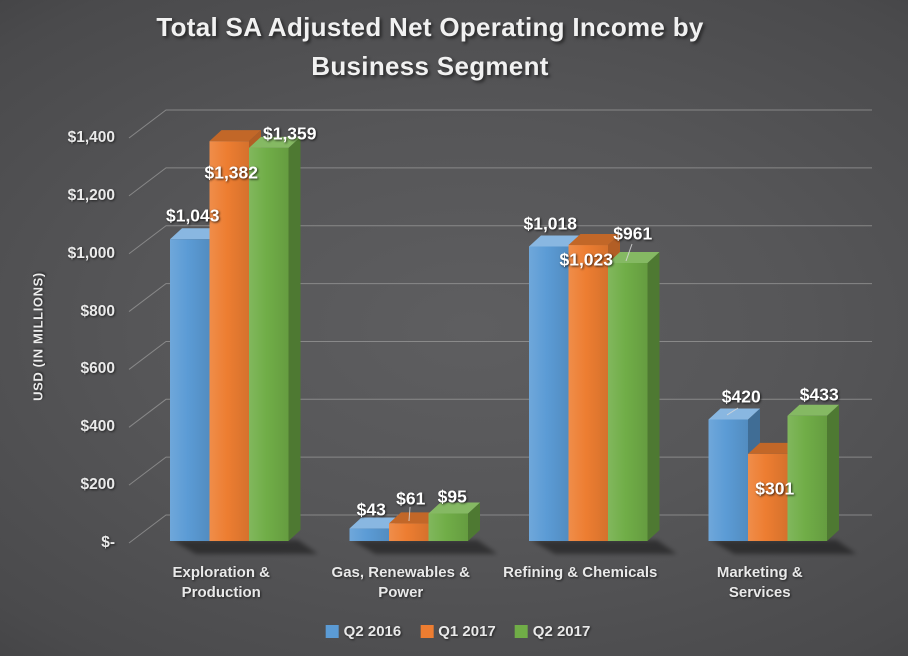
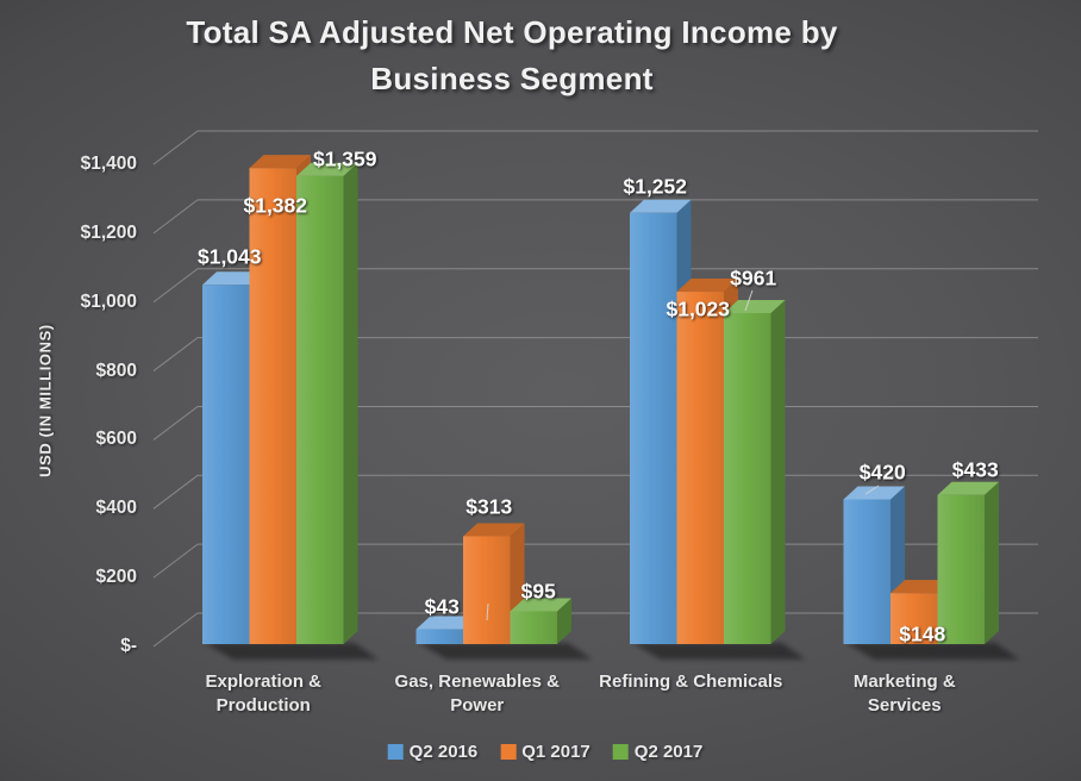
Q1 2017/Gas, Renewables & Power: $61 -> $313
Q2 2016/Refining & Chemicals: $1,018 -> $1,252
Q1 2017/Marketing & Services: $301 -> $148
